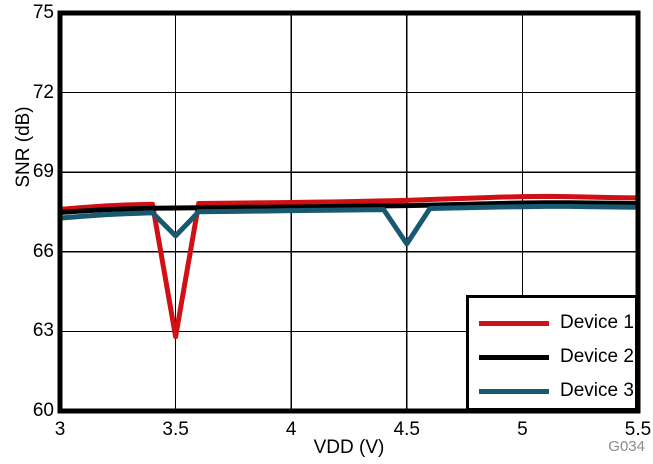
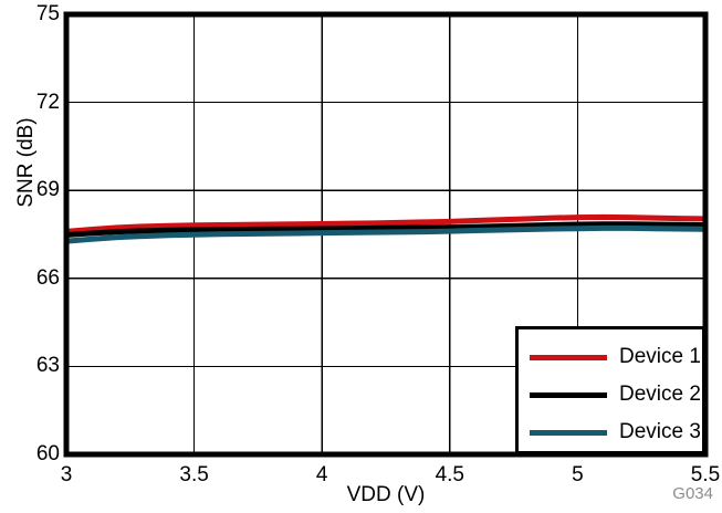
Device 1/3.5: 62.8 -> 67.8
Device 3/3.5: 66.6 -> 67.5
Device 3/4.5: 66.3 -> 67.6
